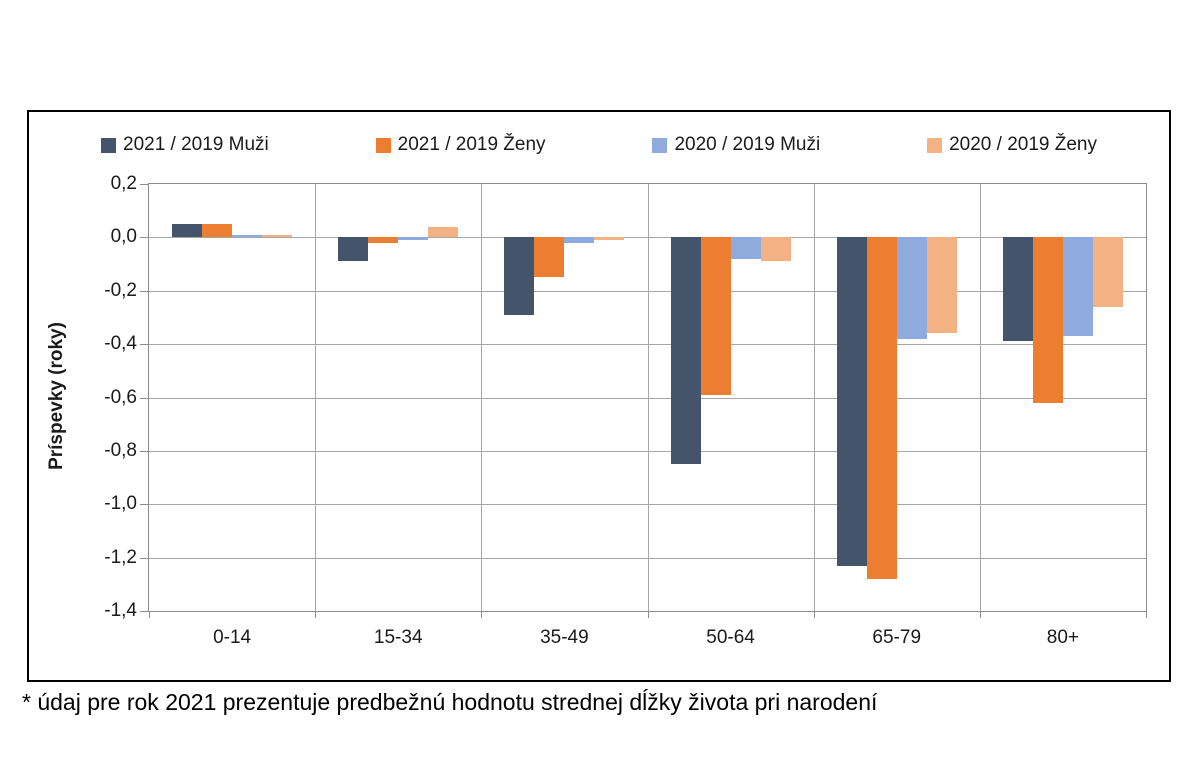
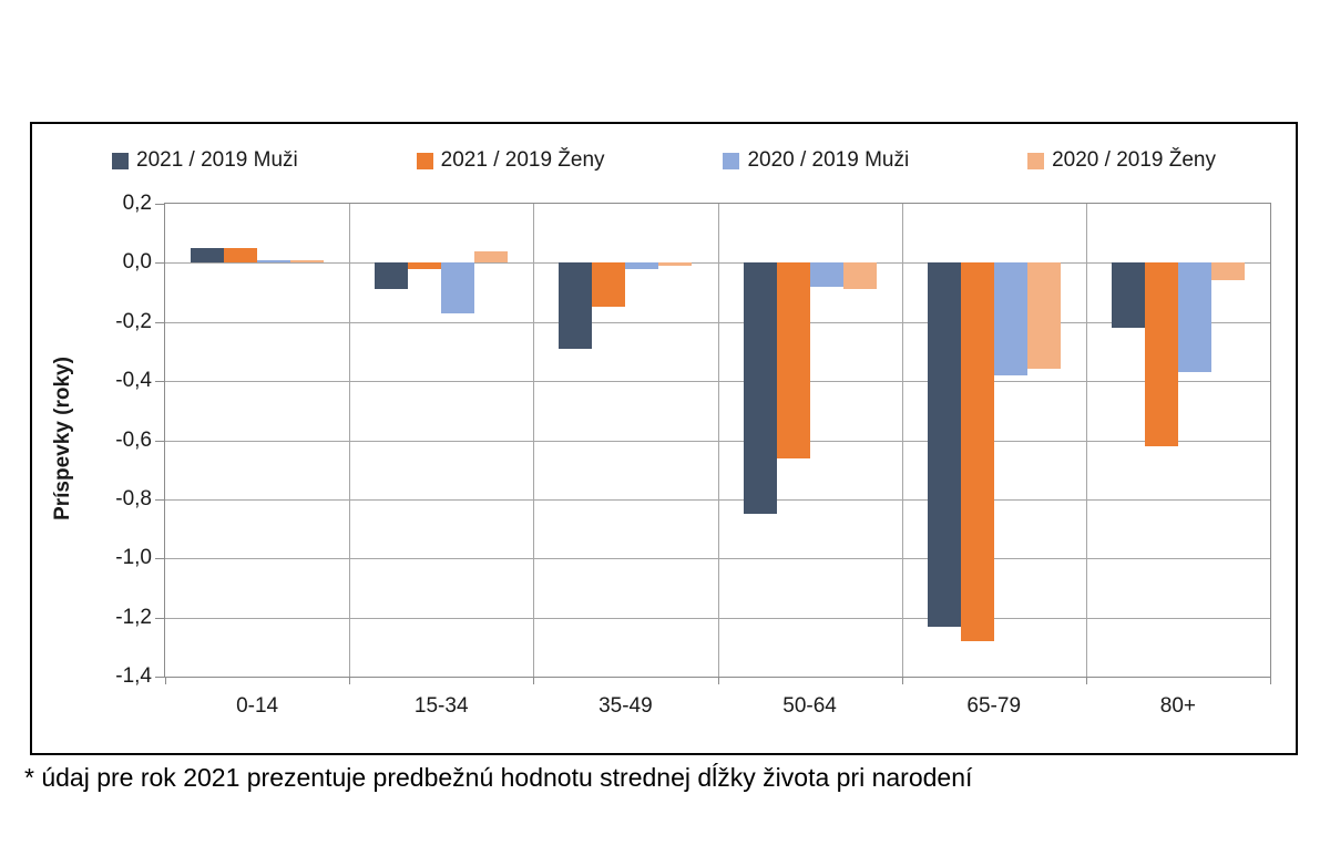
2020 / 2019 Muži/15-34: -0,01 -> -0,17
2021 / 2019 Ženy/50-64: -0,59 -> -0,66
2021 / 2019 Muži/80+: -0,39 -> -0,22
2020 / 2019 Ženy/80+: -0,26 -> -0,06
